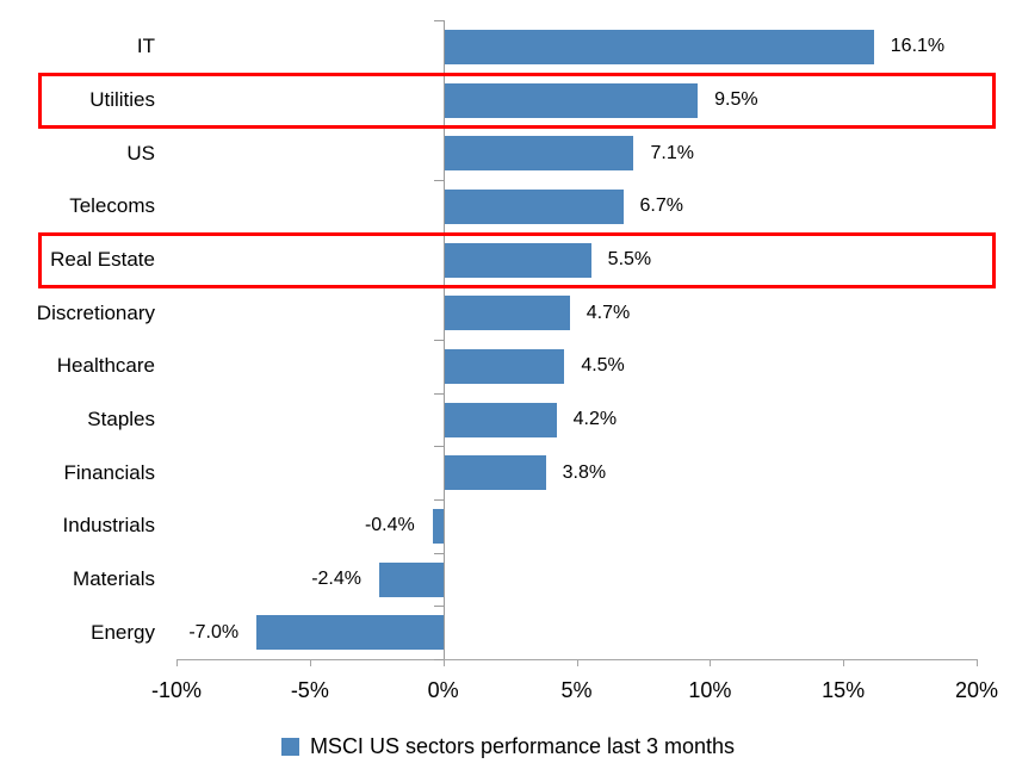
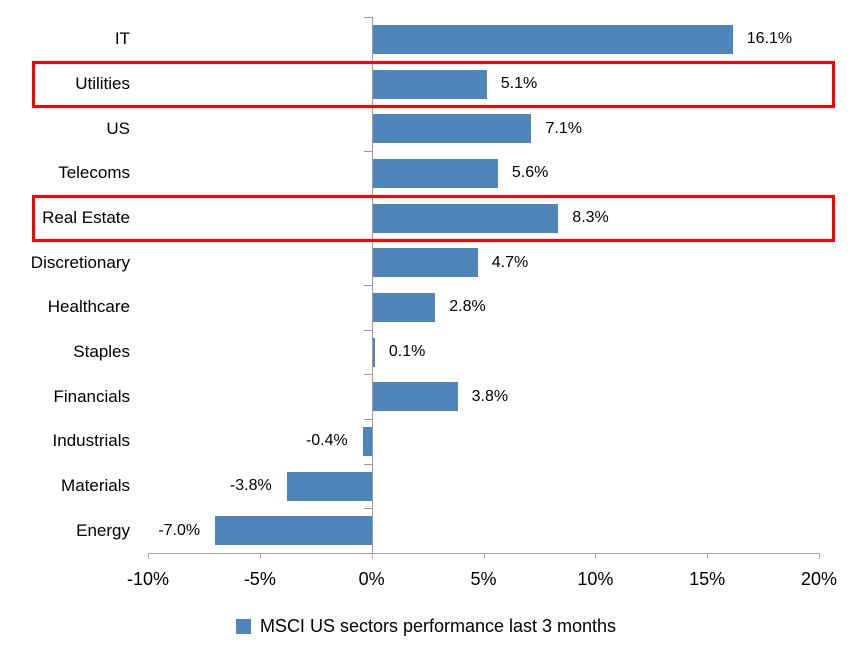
Utilities: 9.5% -> 5.1%
Telecoms: 6.7% -> 5.6%
Real Estate: 5.5% -> 8.3%
Healthcare: 4.5% -> 2.8%
Staples: 4.2% -> 0.1%
Materials: -2.4% -> -3.8%
